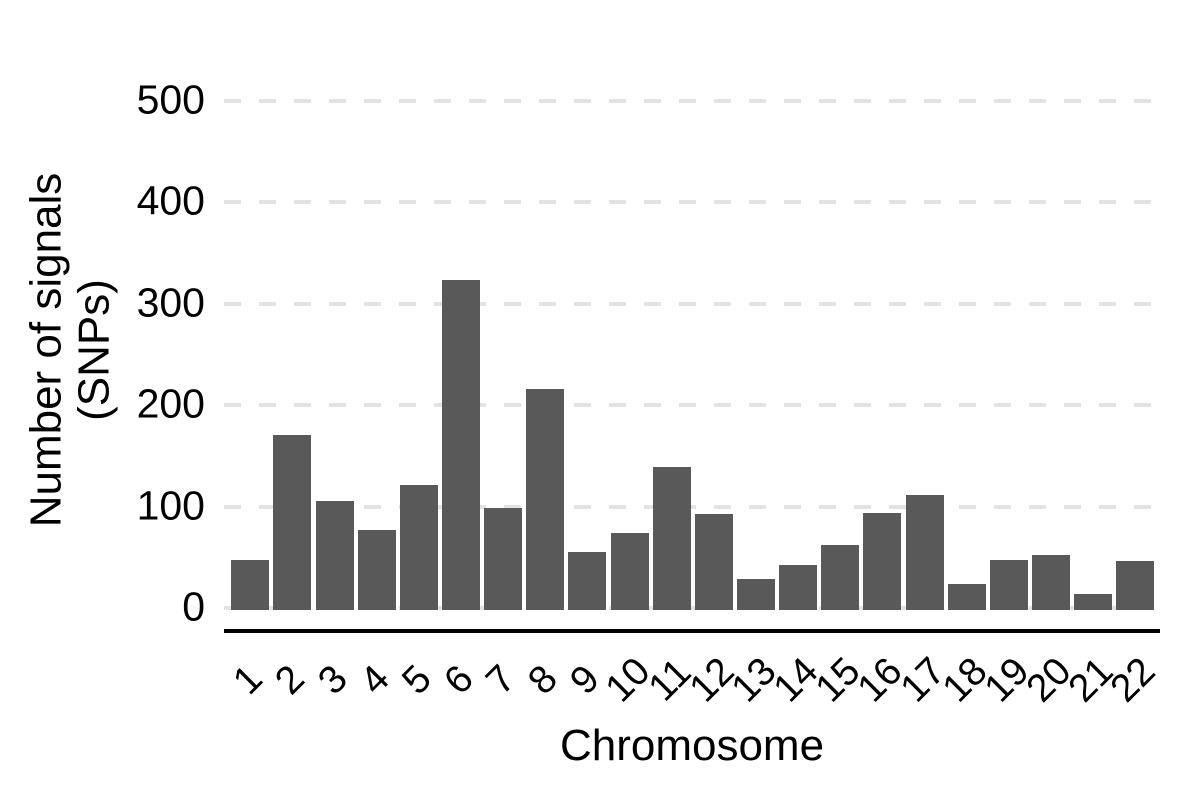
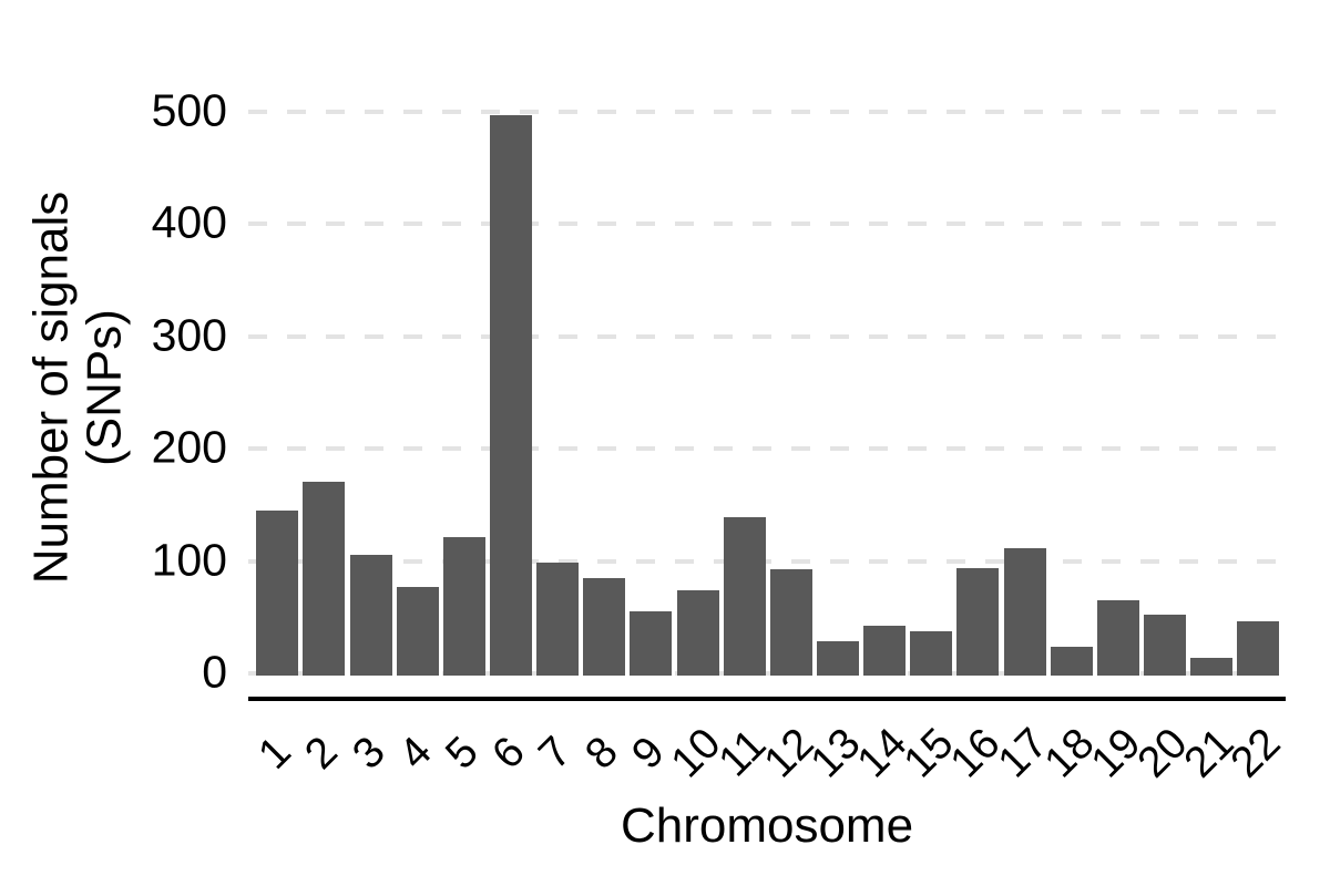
1: 47 -> 145
6: 323 -> 497
8: 216 -> 85
15: 62 -> 37
19: 47 -> 65
